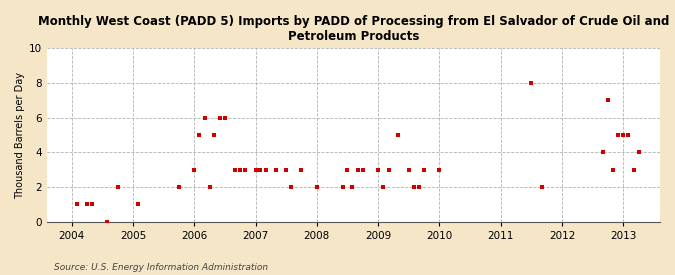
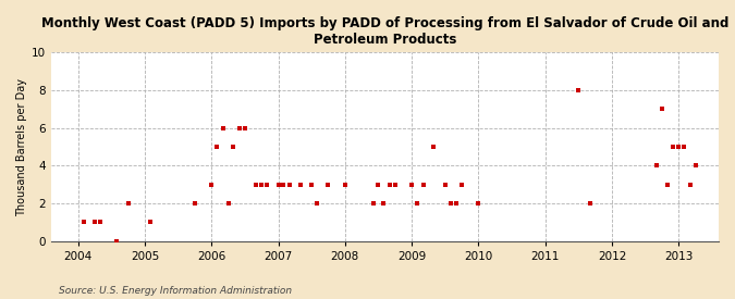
2008: 2 -> 3
2010: 3 -> 2
